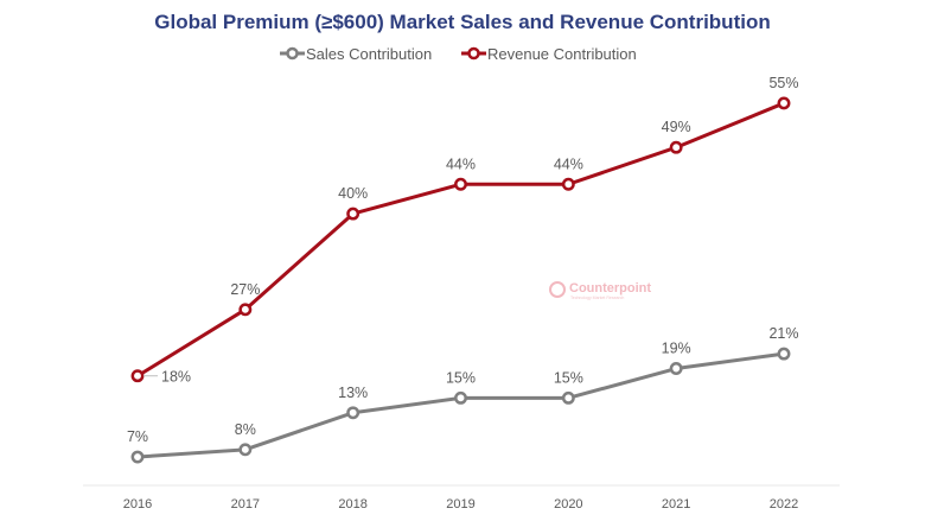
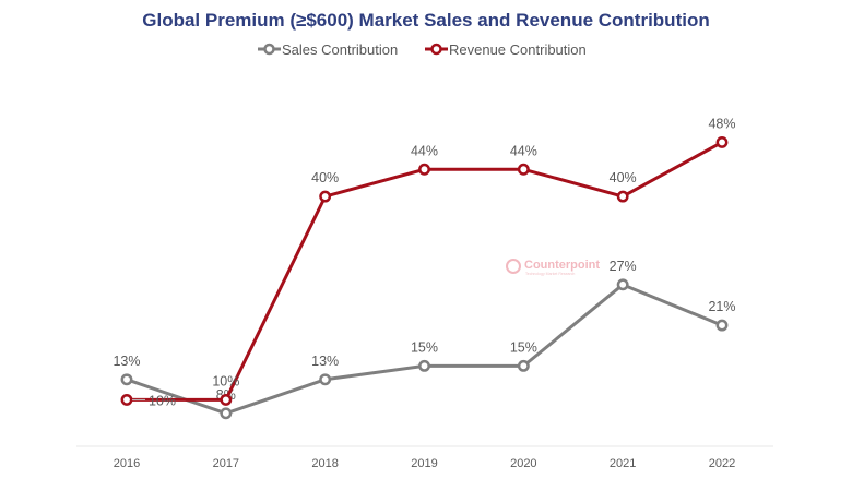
Sales Contribution/2016: 7% -> 13%
Revenue Contribution/2016: 18% -> 10%
Revenue Contribution/2017: 27% -> 10%
Sales Contribution/2021: 19% -> 27%
Revenue Contribution/2021: 49% -> 40%
Revenue Contribution/2022: 55% -> 48%
